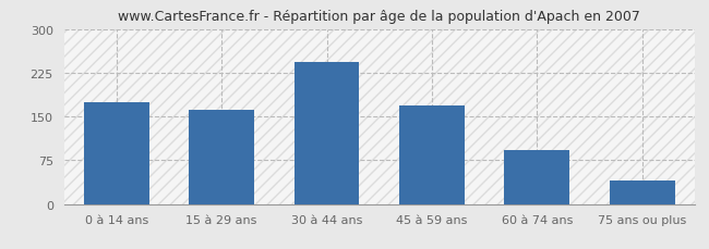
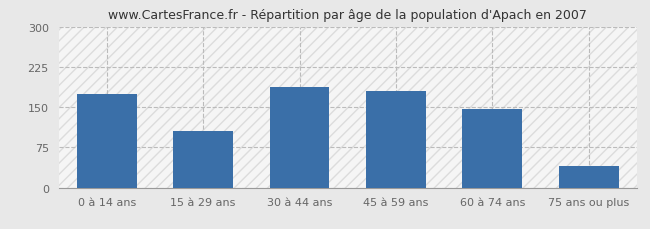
15 à 29 ans: 162 -> 106
30 à 44 ans: 243 -> 188
45 à 59 ans: 168 -> 180
60 à 74 ans: 92 -> 146
